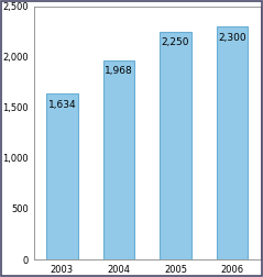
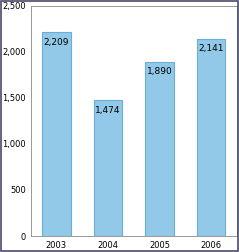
2003: 1,634 -> 2,209
2004: 1,968 -> 1,474
2005: 2,250 -> 1,890
2006: 2,300 -> 2,141
